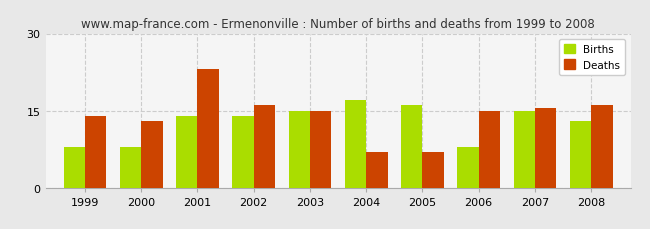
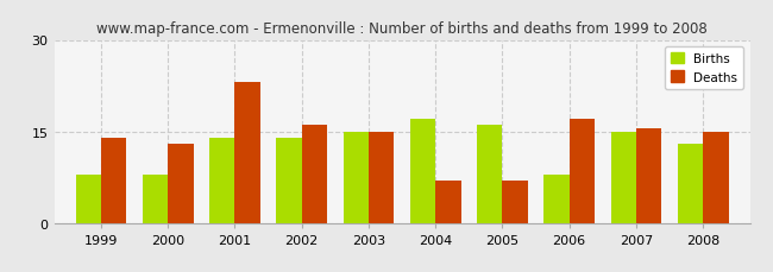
Deaths/2006: 15.0 -> 17.0
Deaths/2008: 16.0 -> 15.0
